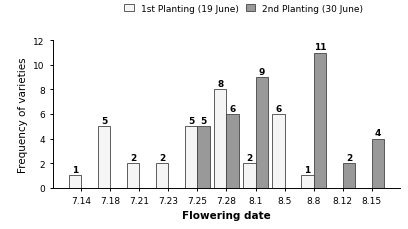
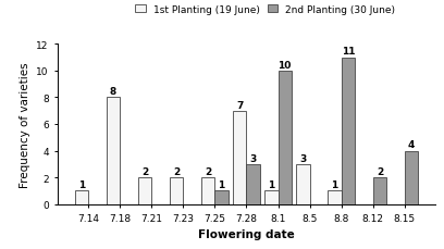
1st Planting (19 June)/7.18: 5 -> 8
1st Planting (19 June)/7.25: 5 -> 2
2nd Planting (30 June)/7.25: 5 -> 1
1st Planting (19 June)/7.28: 8 -> 7
2nd Planting (30 June)/7.28: 6 -> 3
1st Planting (19 June)/8.1: 2 -> 1
2nd Planting (30 June)/8.1: 9 -> 10
1st Planting (19 June)/8.5: 6 -> 3
